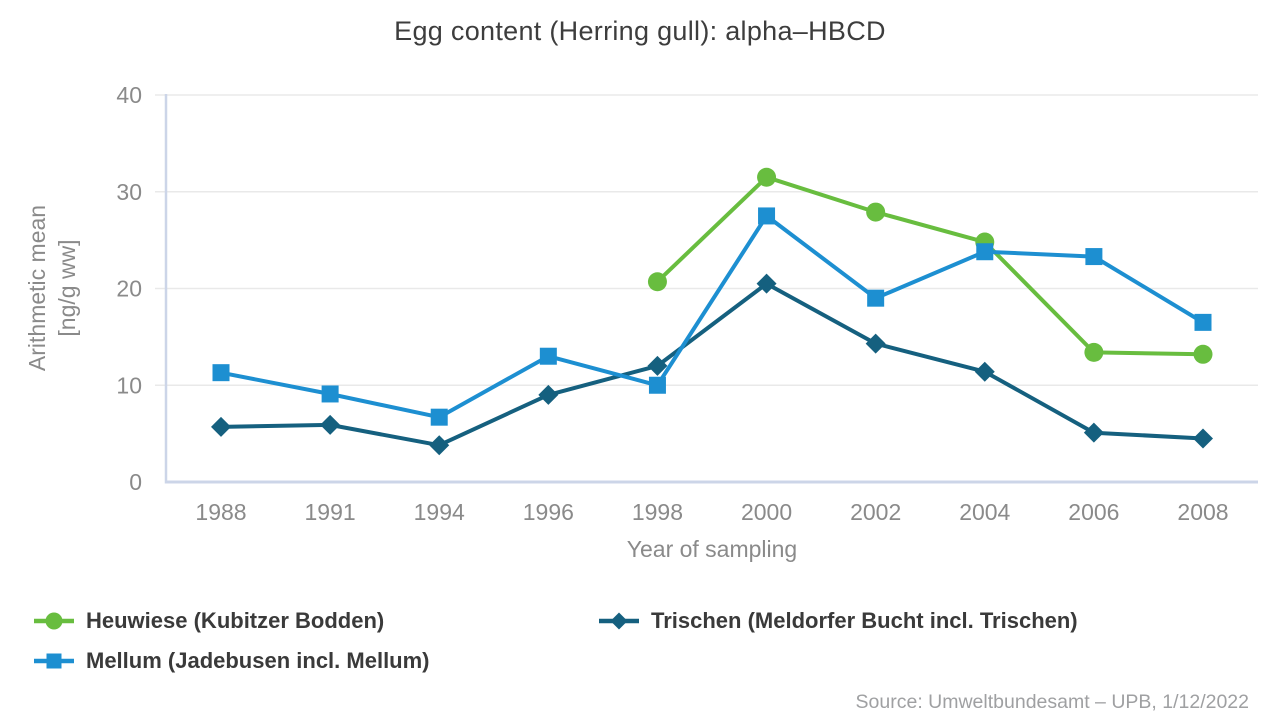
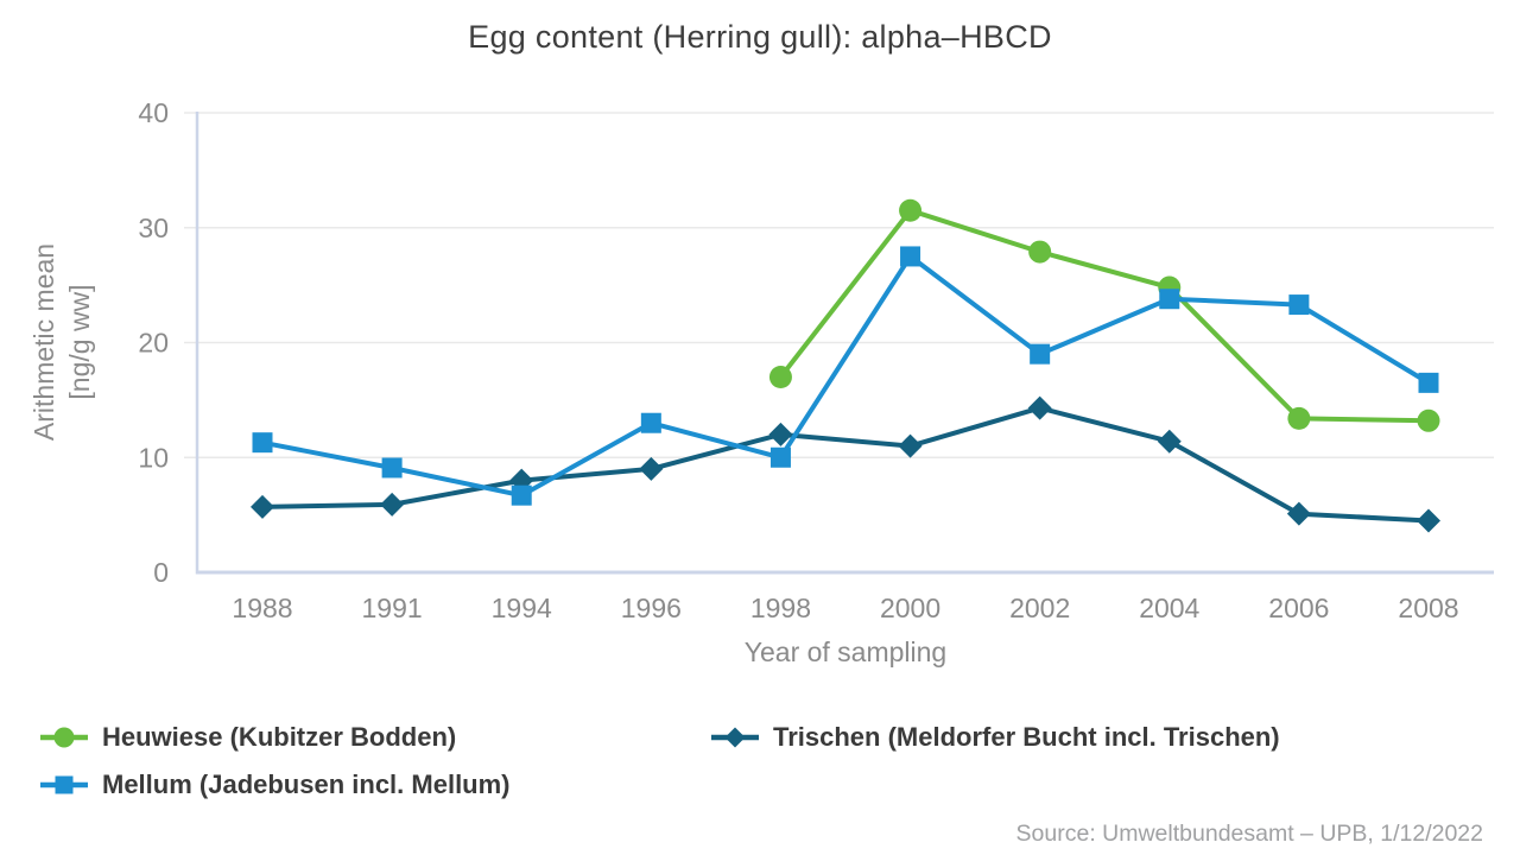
Trischen (Meldorfer Bucht incl. Trischen)/1994: 4 -> 8
Heuwiese (Kubitzer Bodden)/1998: 21 -> 17
Trischen (Meldorfer Bucht incl. Trischen)/2000: 20 -> 11
